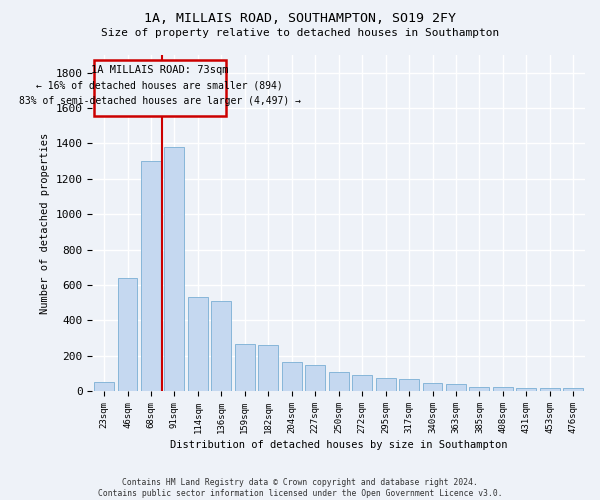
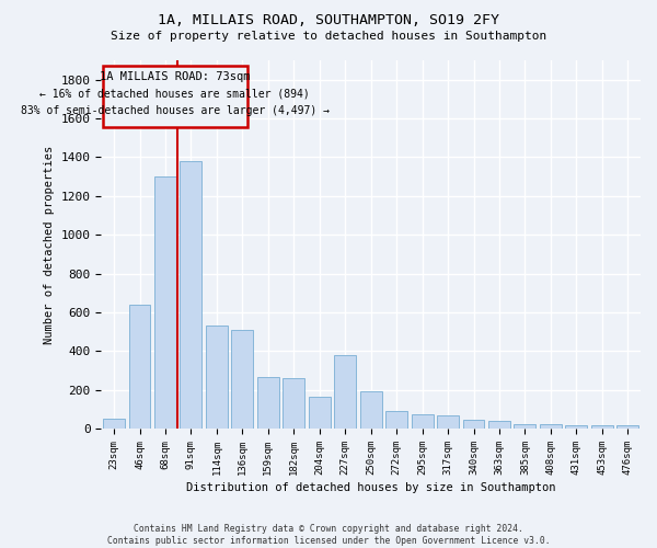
227sqm: 140 -> 380
250sqm: 110 -> 190
